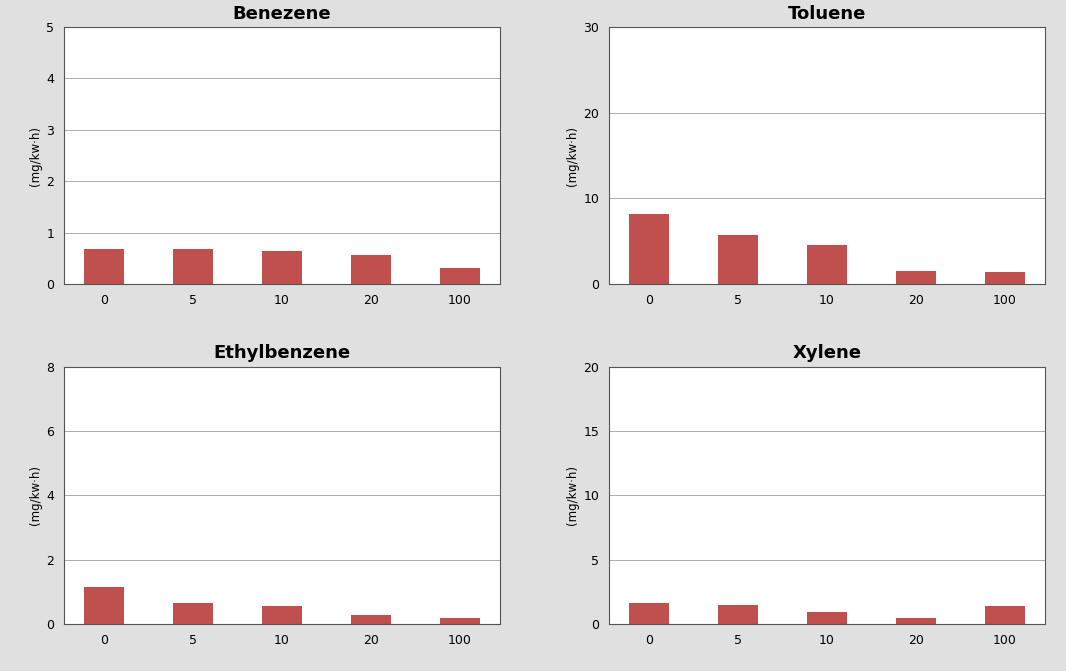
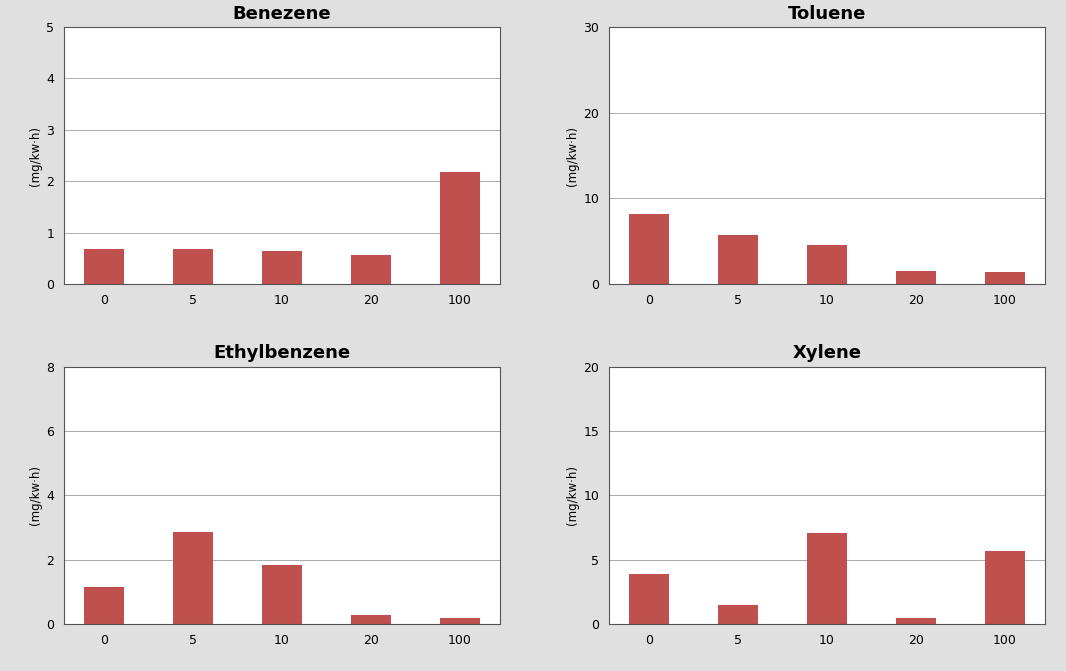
Benezene/100: 0.32 -> 2.18
Ethylbenzene/5: 0.65 -> 2.85
Ethylbenzene/10: 0.55 -> 1.85
Xylene/0: 1.6 -> 3.9
Xylene/10: 0.9 -> 7.1
Xylene/100: 1.4 -> 5.7
